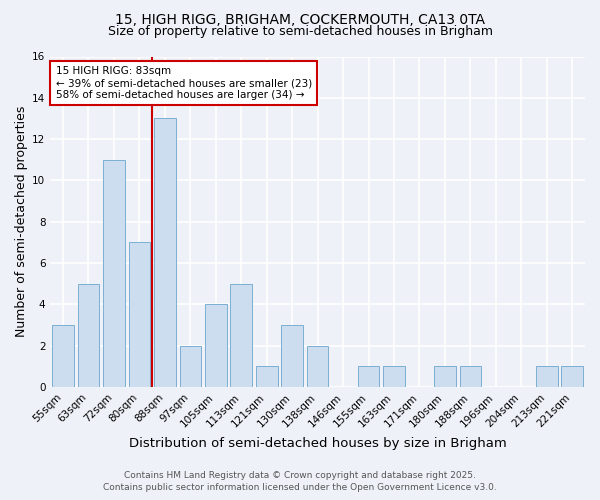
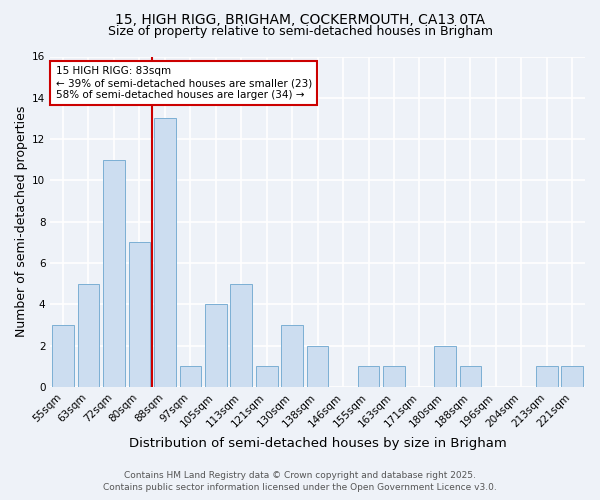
97sqm: 2 -> 1
180sqm: 1 -> 2
